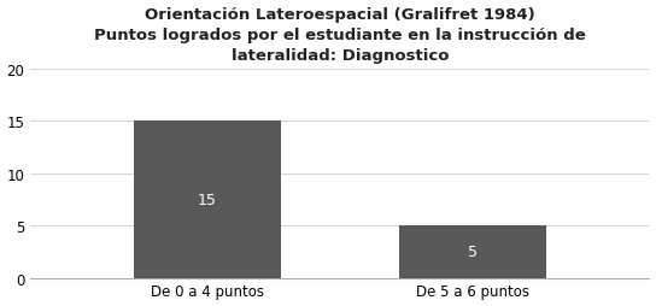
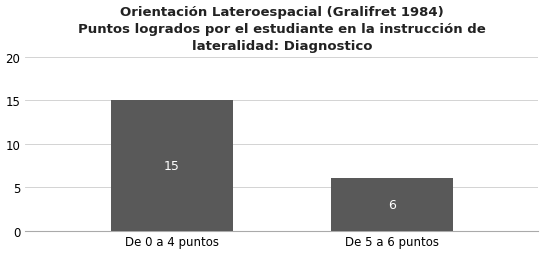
De 5 a 6 puntos: 5 -> 6
